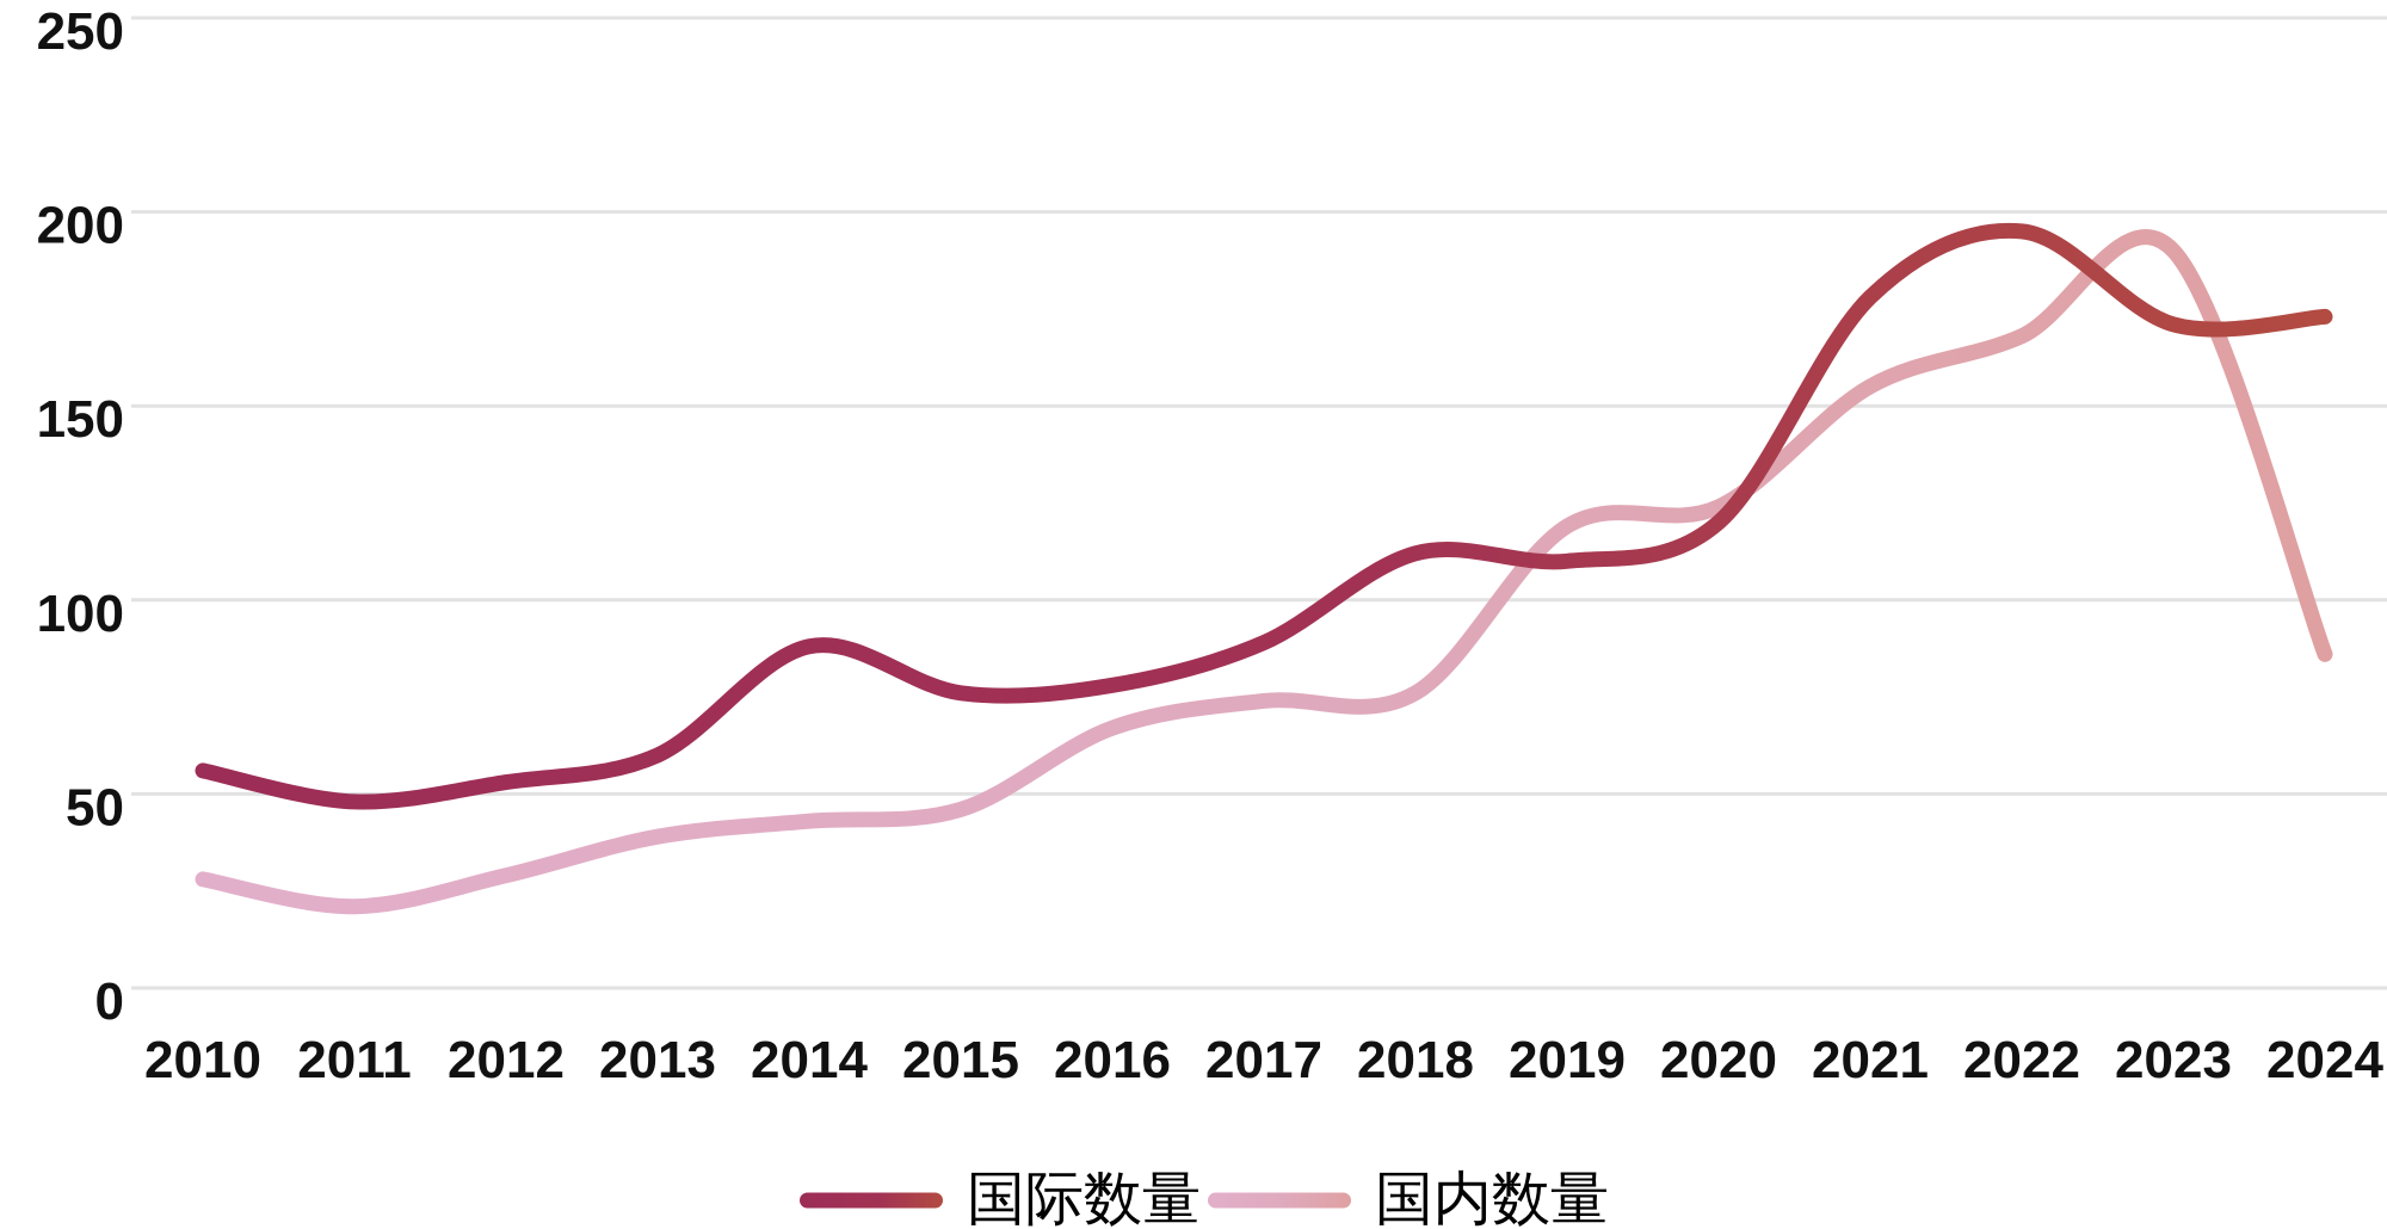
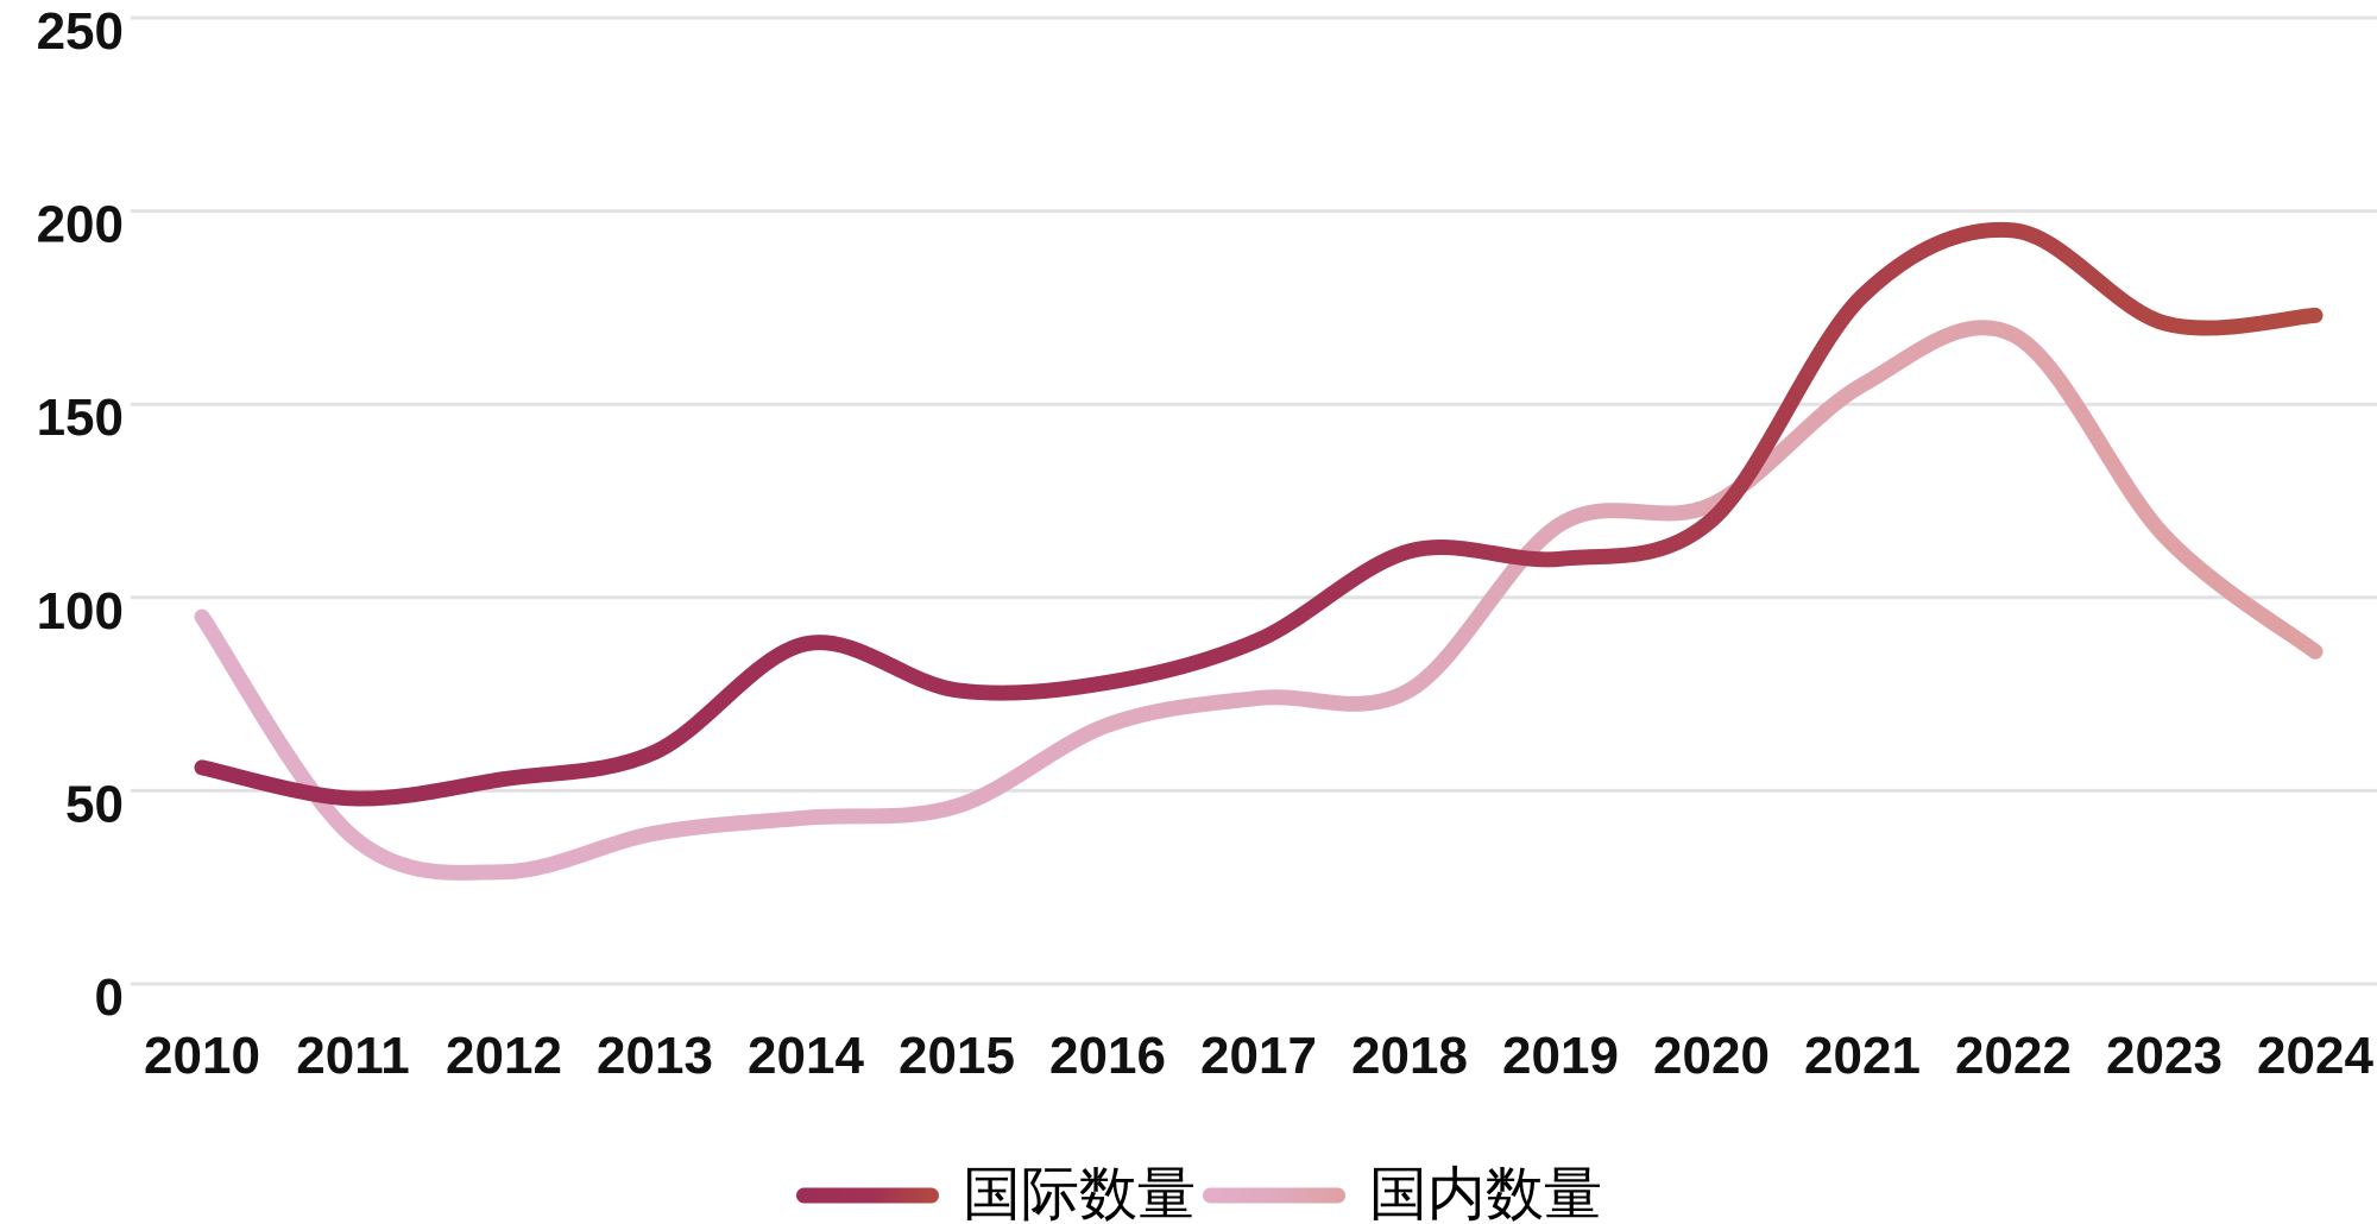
国内数量/2010: 28 -> 95
国内数量/2011: 21 -> 38
国内数量/2023: 190 -> 116
